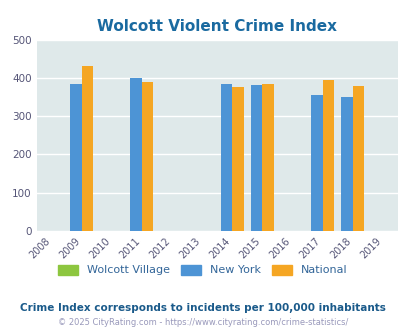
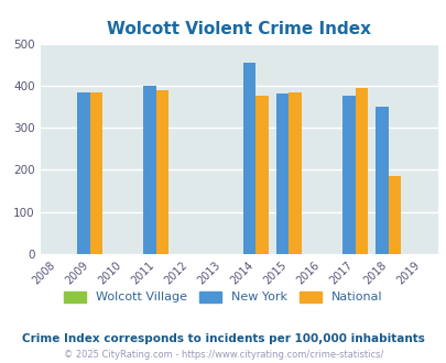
National/2009: 432 -> 385
New York/2014: 383 -> 455
New York/2017: 355 -> 375
National/2018: 380 -> 185
